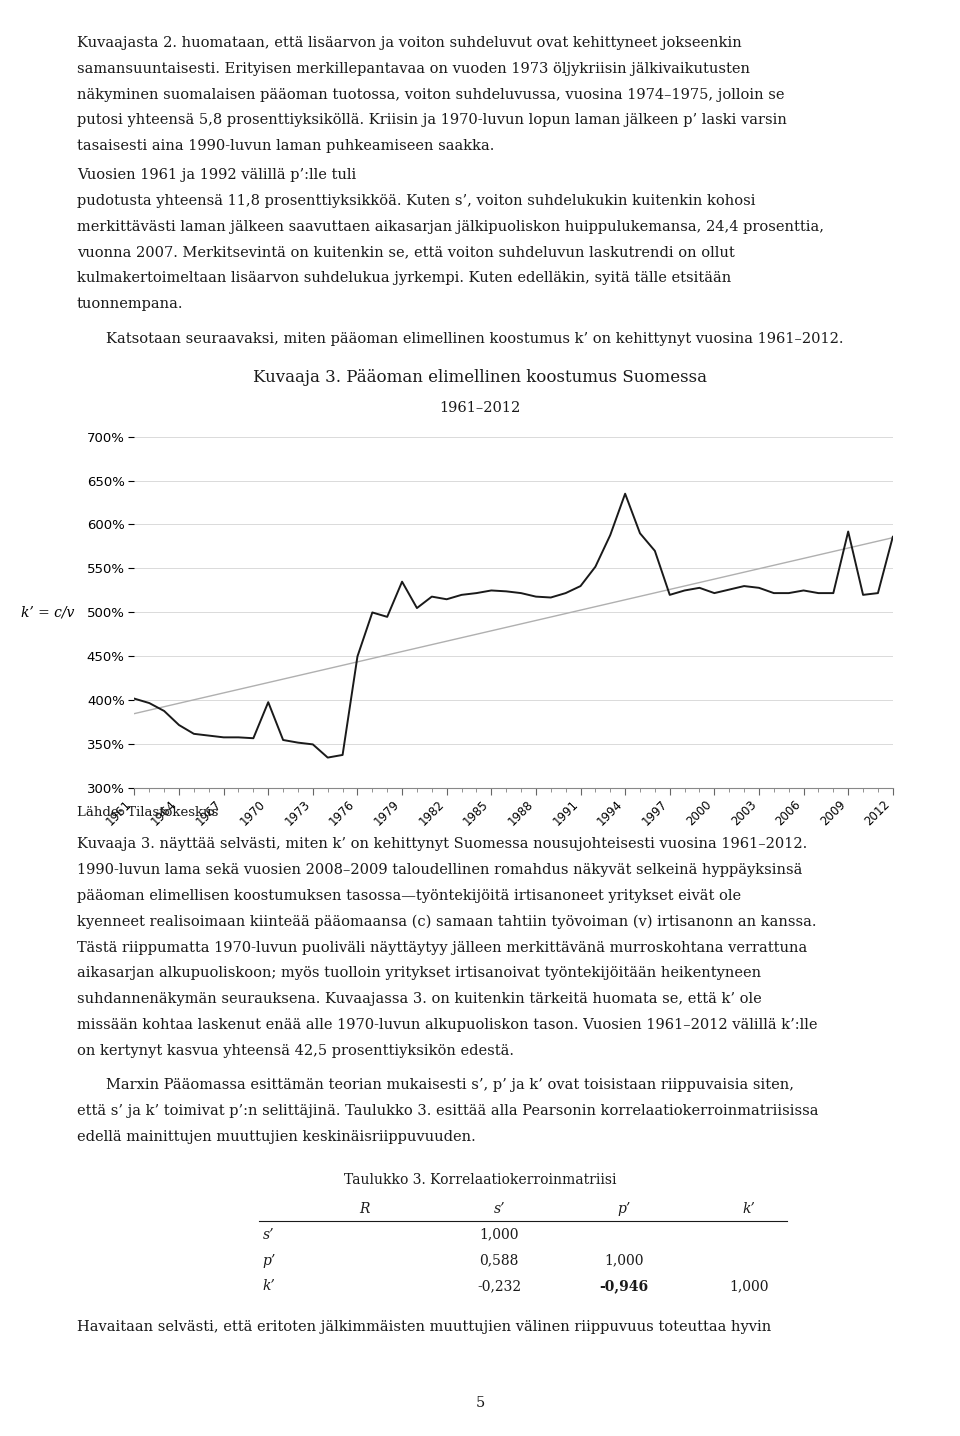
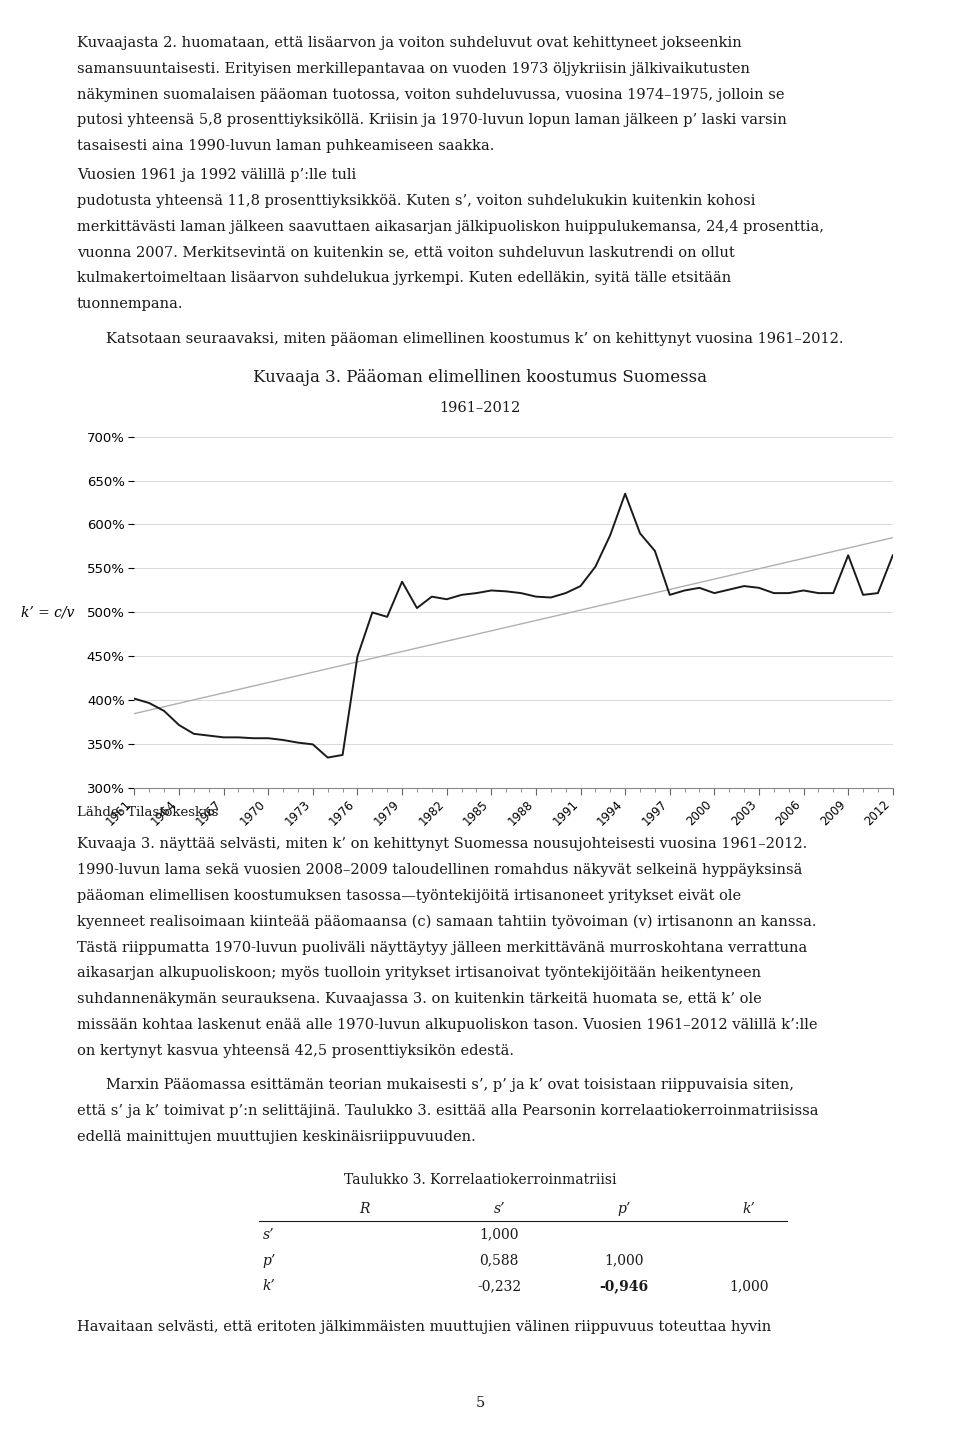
1970: 398% -> 357%
2009: 592% -> 565%
2012: 586% -> 565%
